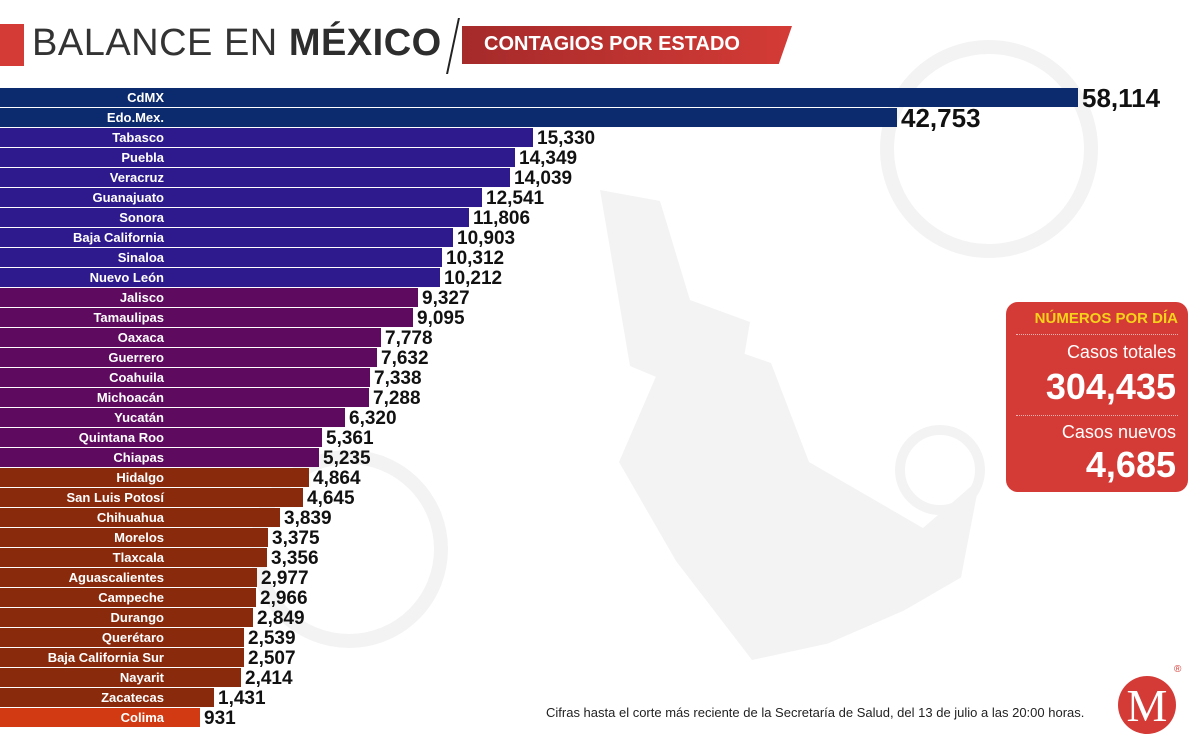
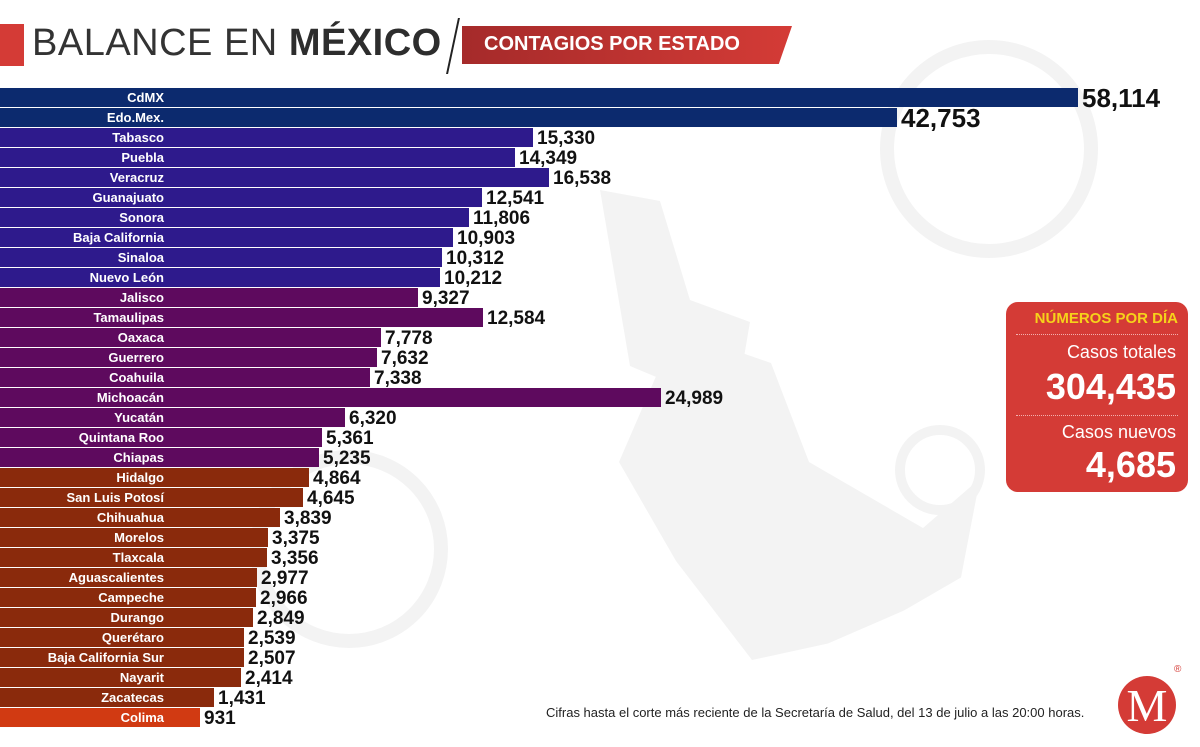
Veracruz: 14,039 -> 16,538
Tamaulipas: 9,095 -> 12,584
Michoacán: 7,288 -> 24,989
